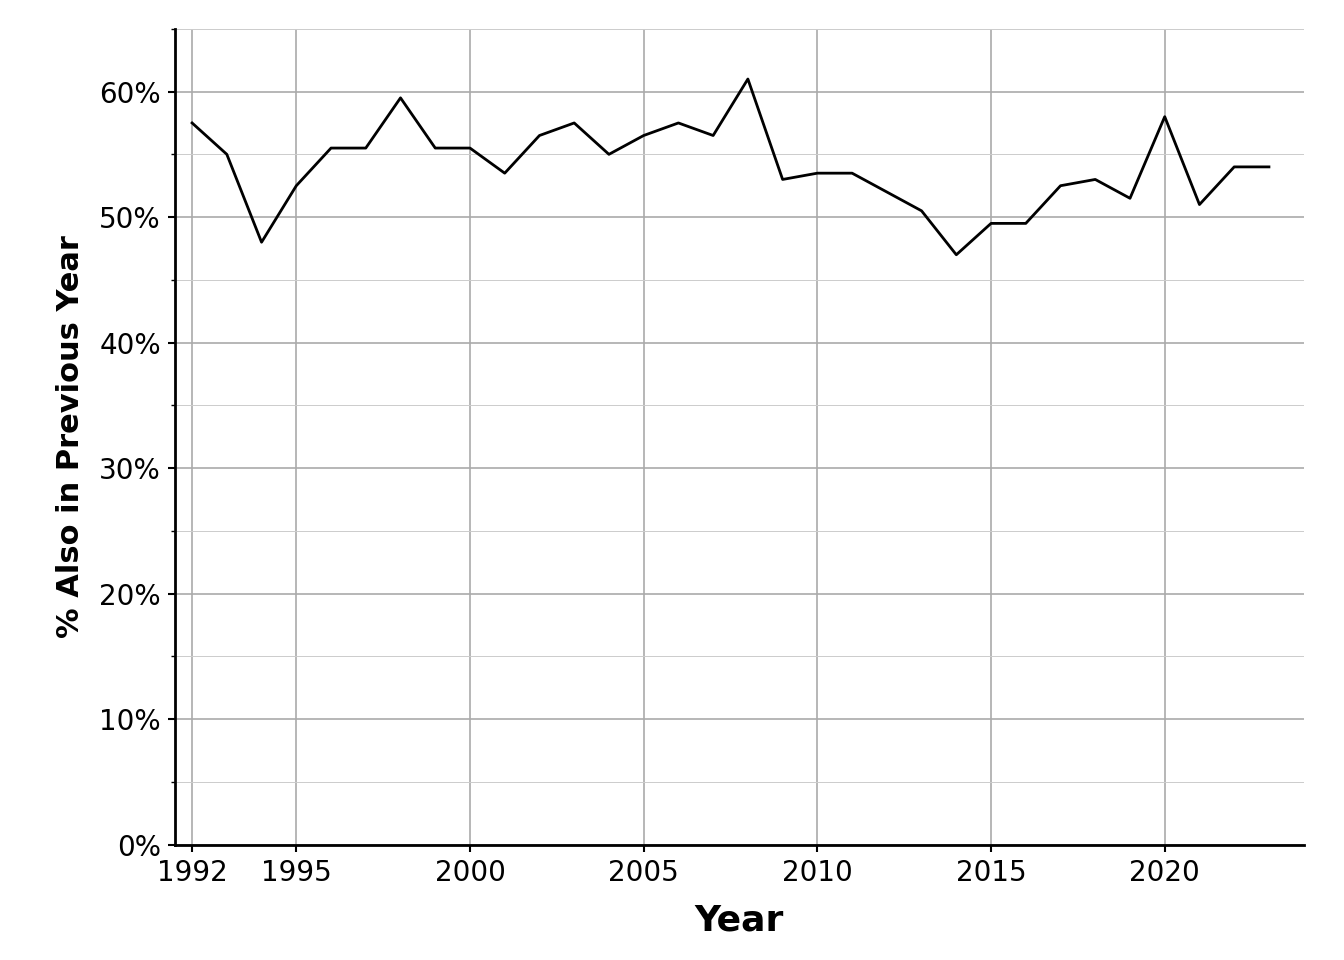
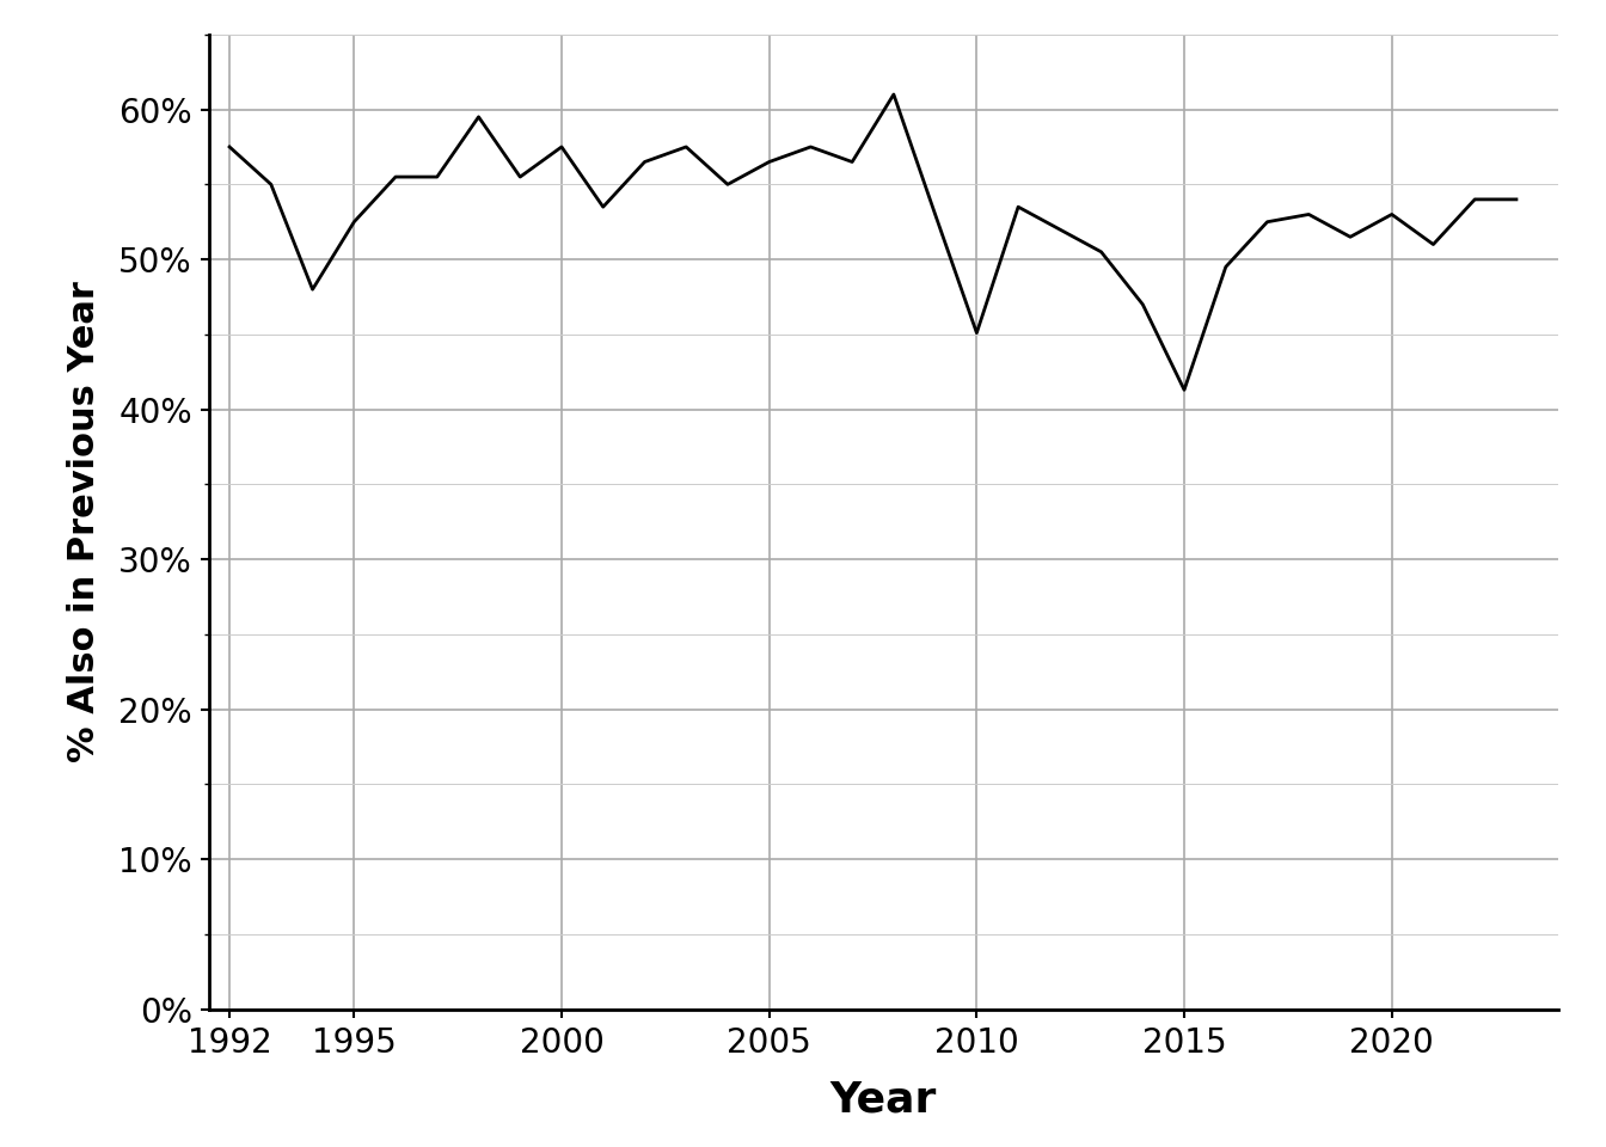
2000: 55.5% -> 57.5%
2010: 53.5% -> 45.1%
2015: 49.5% -> 41.3%
2020: 58.0% -> 53.0%
